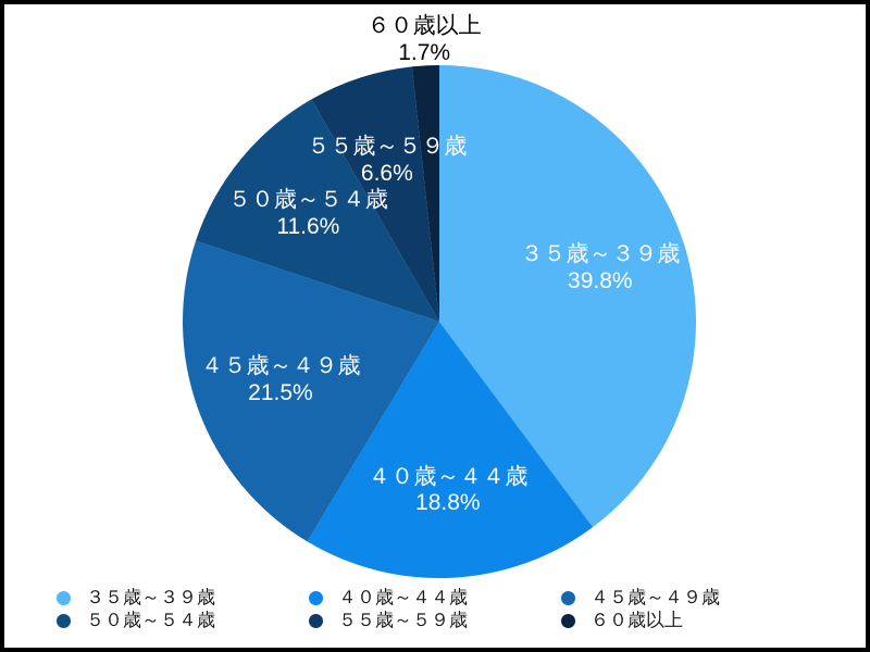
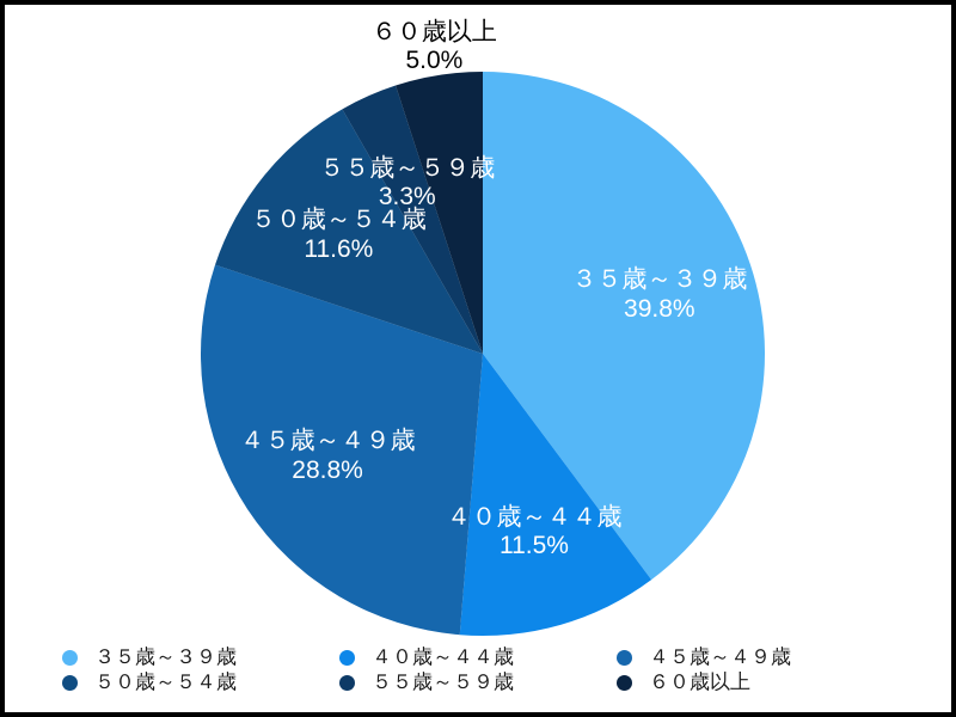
４０歳～４４歳: 18.8% -> 11.5%
４５歳～４９歳: 21.5% -> 28.8%
５５歳～５９歳: 6.6% -> 3.3%
６０歳以上: 1.7% -> 5.0%
